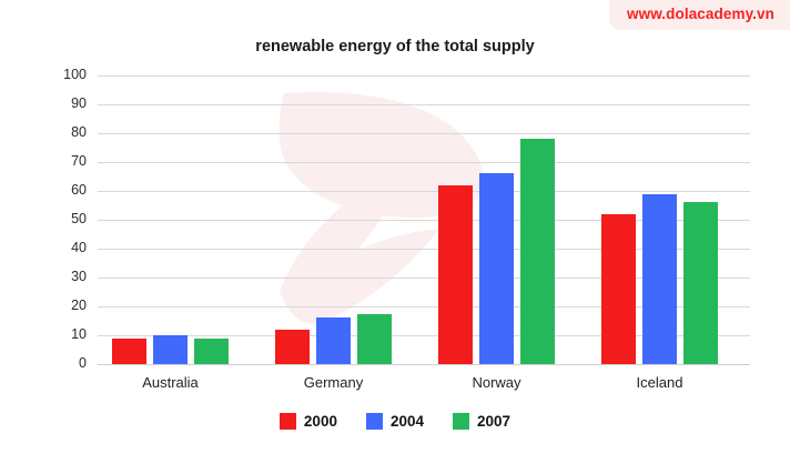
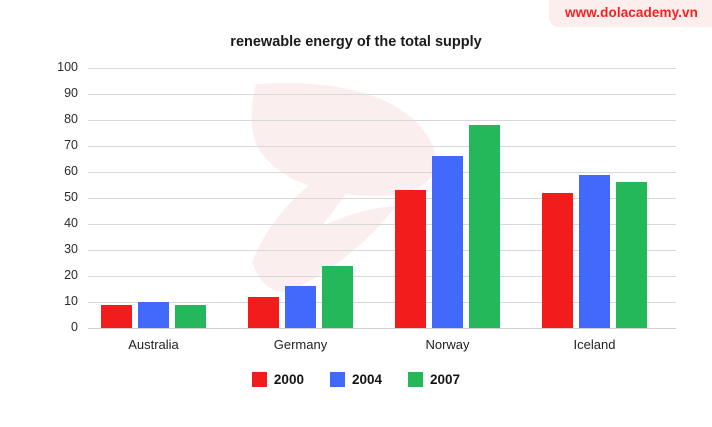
2007/Germany: 18 -> 24
2000/Norway: 62 -> 53
